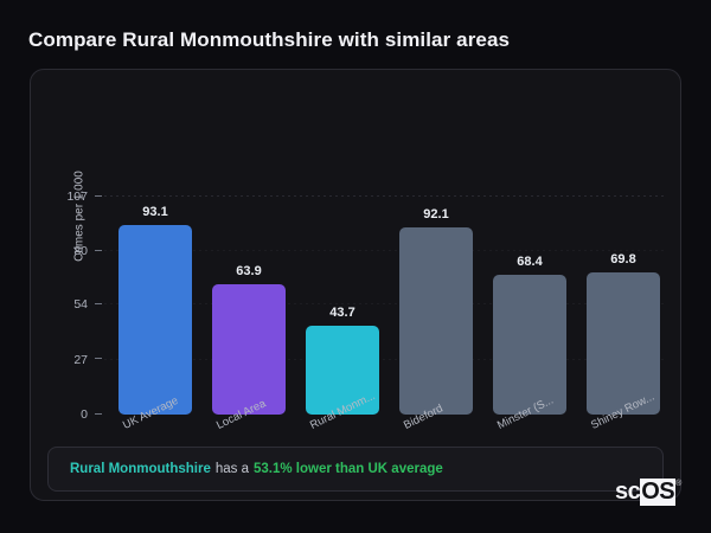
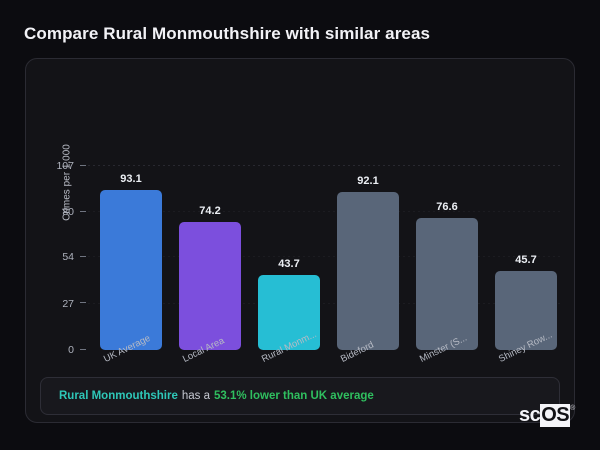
Local Area: 63.9 -> 74.2
Minster (S...: 68.4 -> 76.6
Shiney Row...: 69.8 -> 45.7
